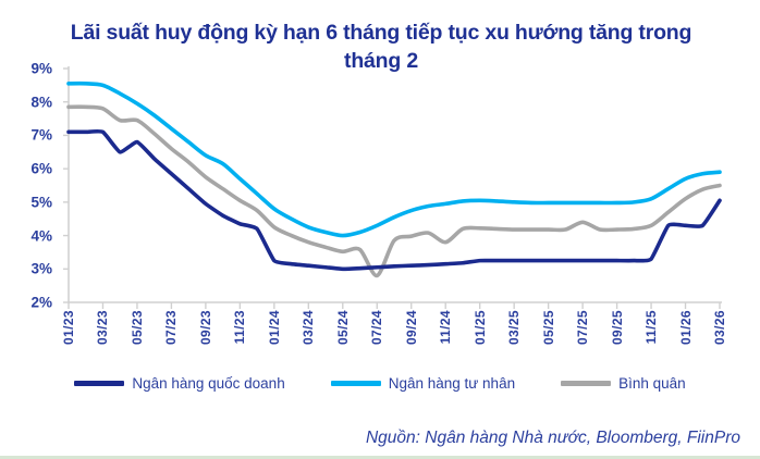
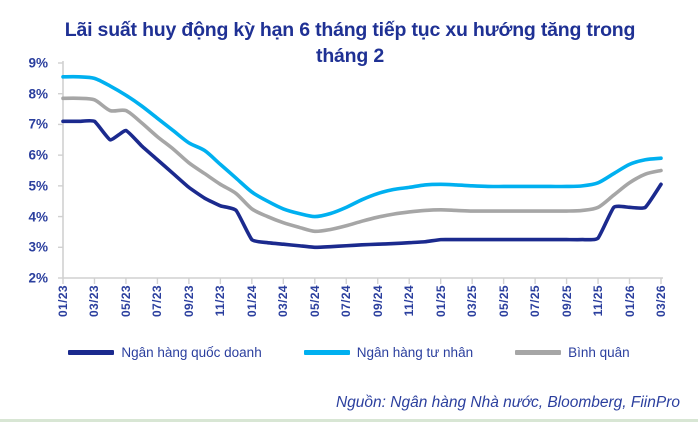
Bình quân/07/24: 2.8% -> 3.7%
Bình quân/11/24: 3.8% -> 4.2%
Bình quân/07/25: 4.4% -> 4.2%
